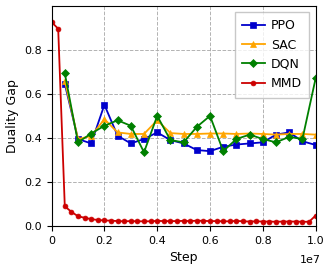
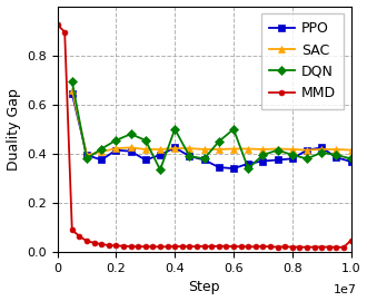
PPO/0.2: 0.550 -> 0.415
SAC/0.2: 0.485 -> 0.422
SAC/0.4: 0.480 -> 0.422
DQN/1.0: 0.670 -> 0.380
